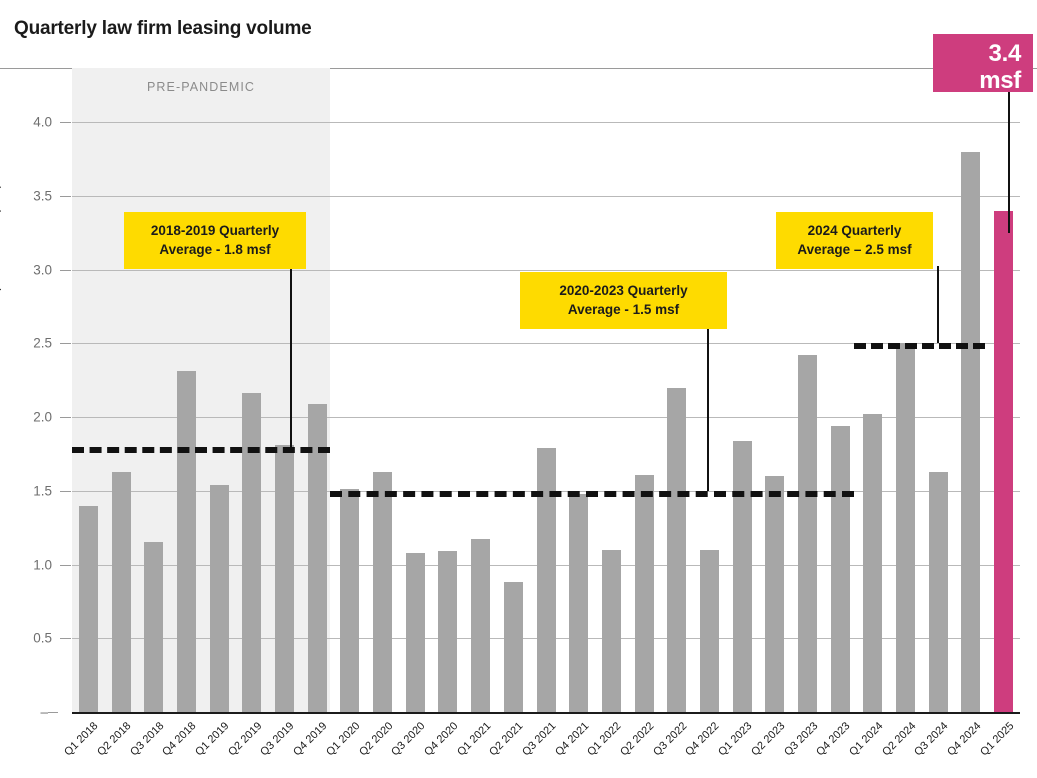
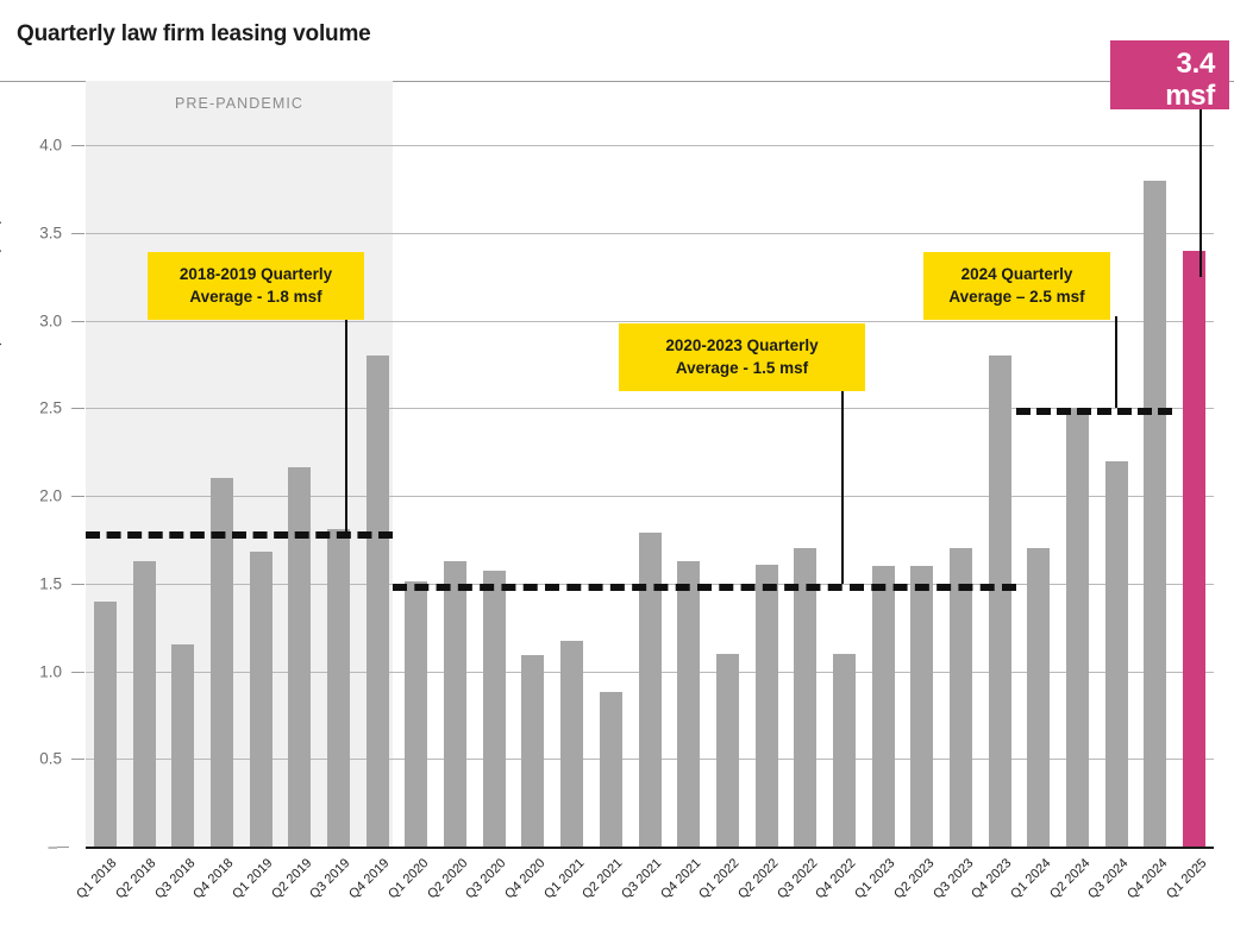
Q4 2018: 2.31 -> 2.10
Q1 2019: 1.54 -> 1.68
Q4 2019: 2.09 -> 2.80
Q3 2020: 1.08 -> 1.57
Q4 2021: 1.48 -> 1.63
Q3 2022: 2.20 -> 1.70
Q1 2023: 1.84 -> 1.60
Q3 2023: 2.42 -> 1.70
Q4 2023: 1.94 -> 2.80
Q1 2024: 2.02 -> 1.70
Q3 2024: 1.63 -> 2.20
